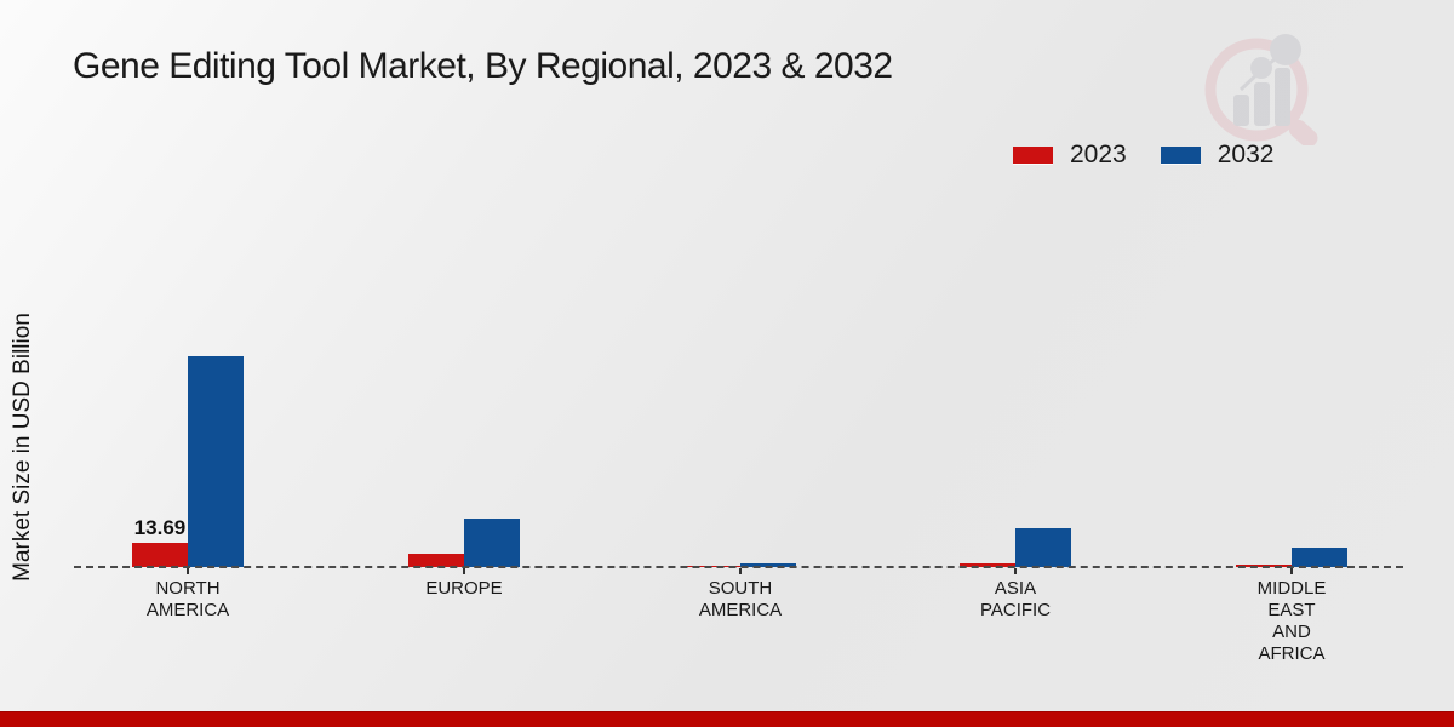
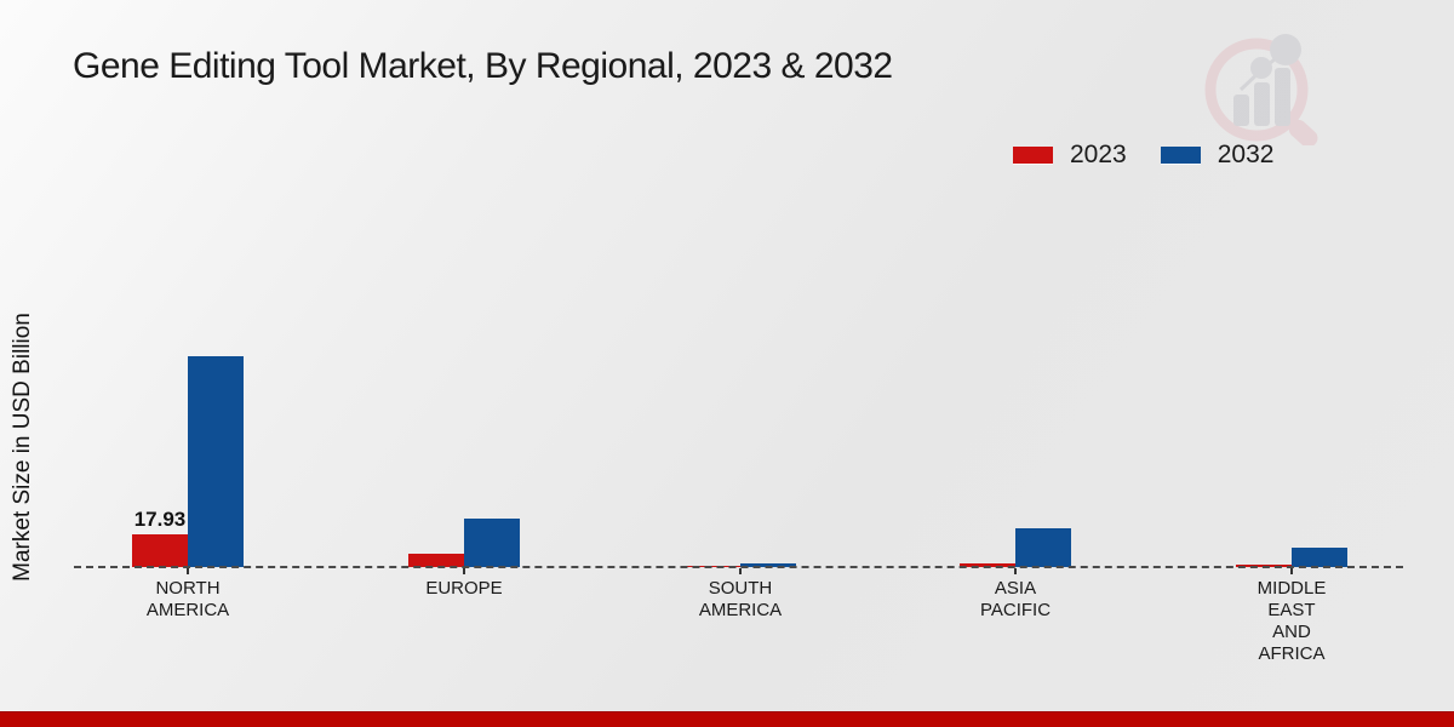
2023/NORTH AMERICA: 13.69 -> 17.93
